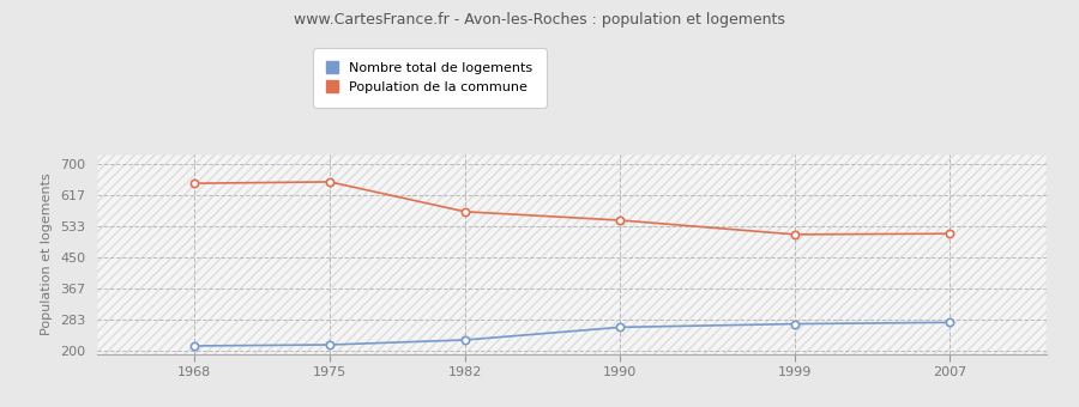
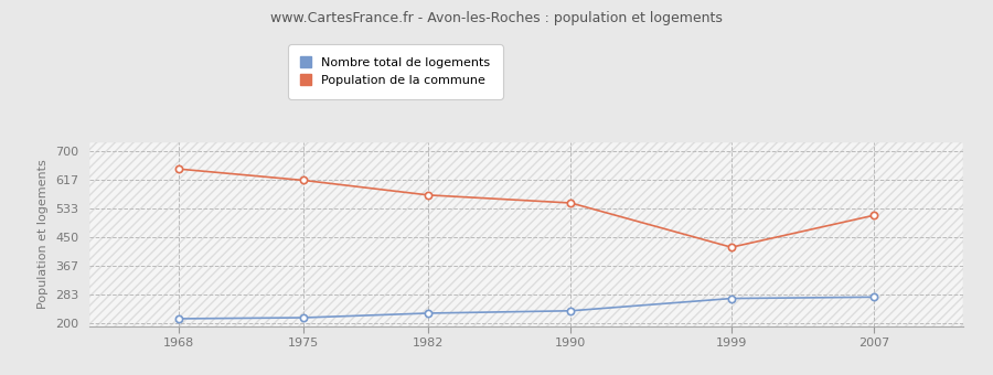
Population de la commune/1975: 652 -> 615
Nombre total de logements/1990: 262 -> 235
Population de la commune/1999: 511 -> 420
